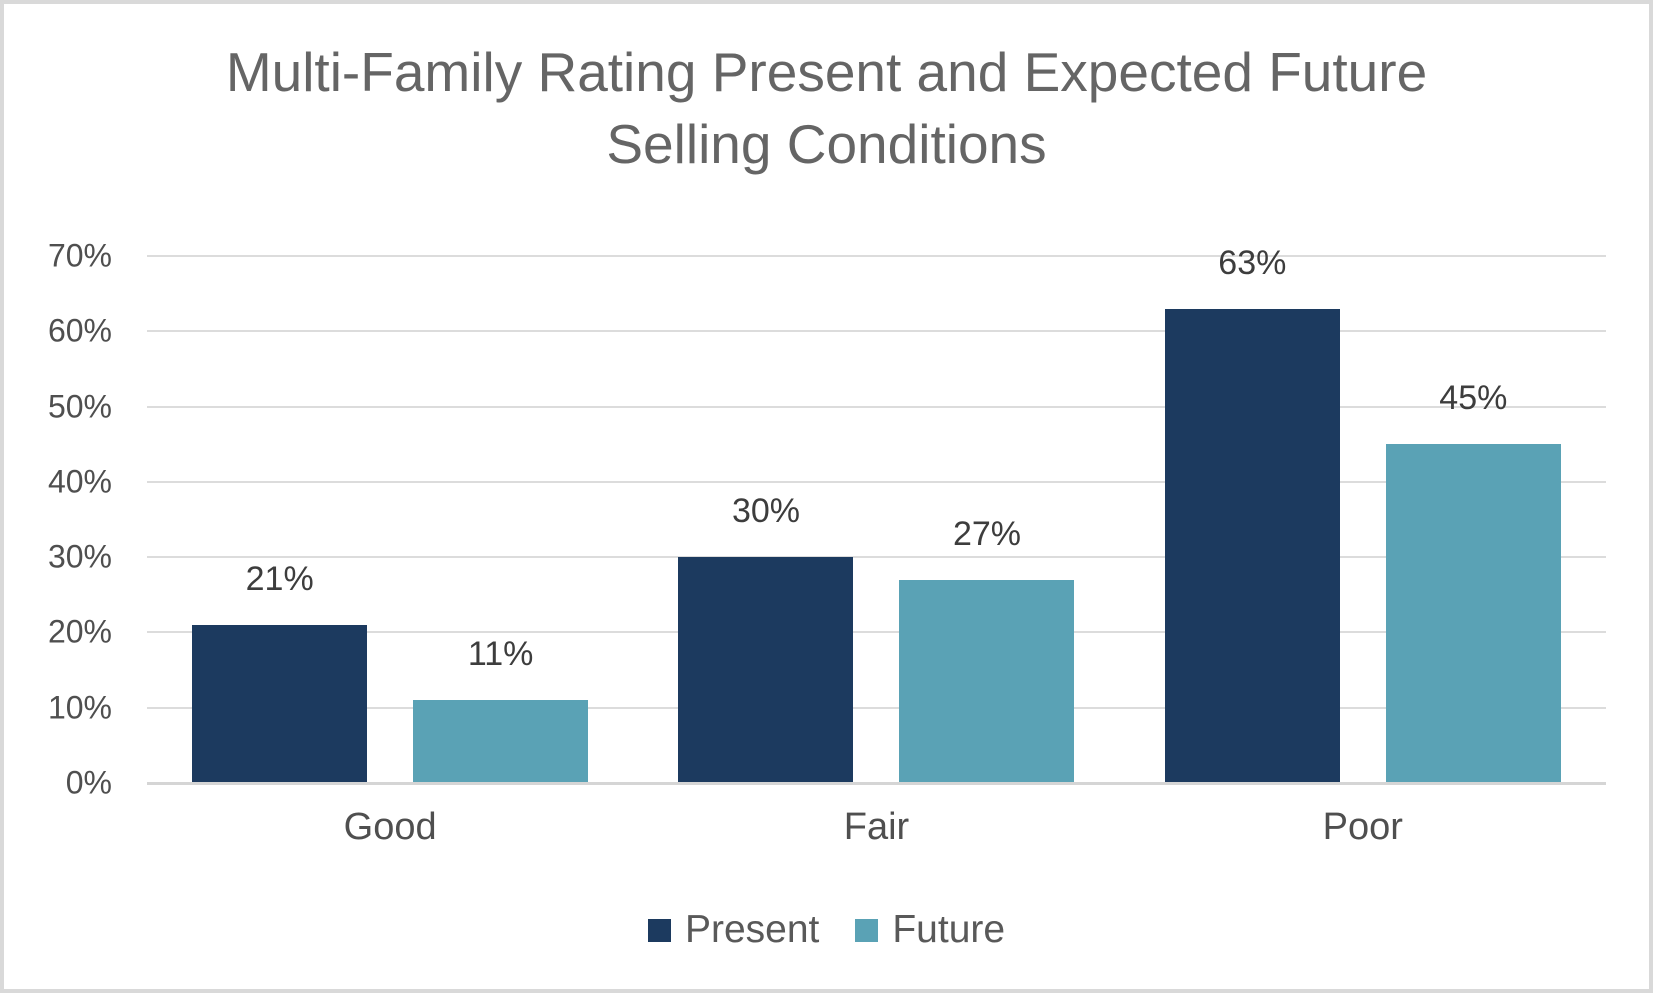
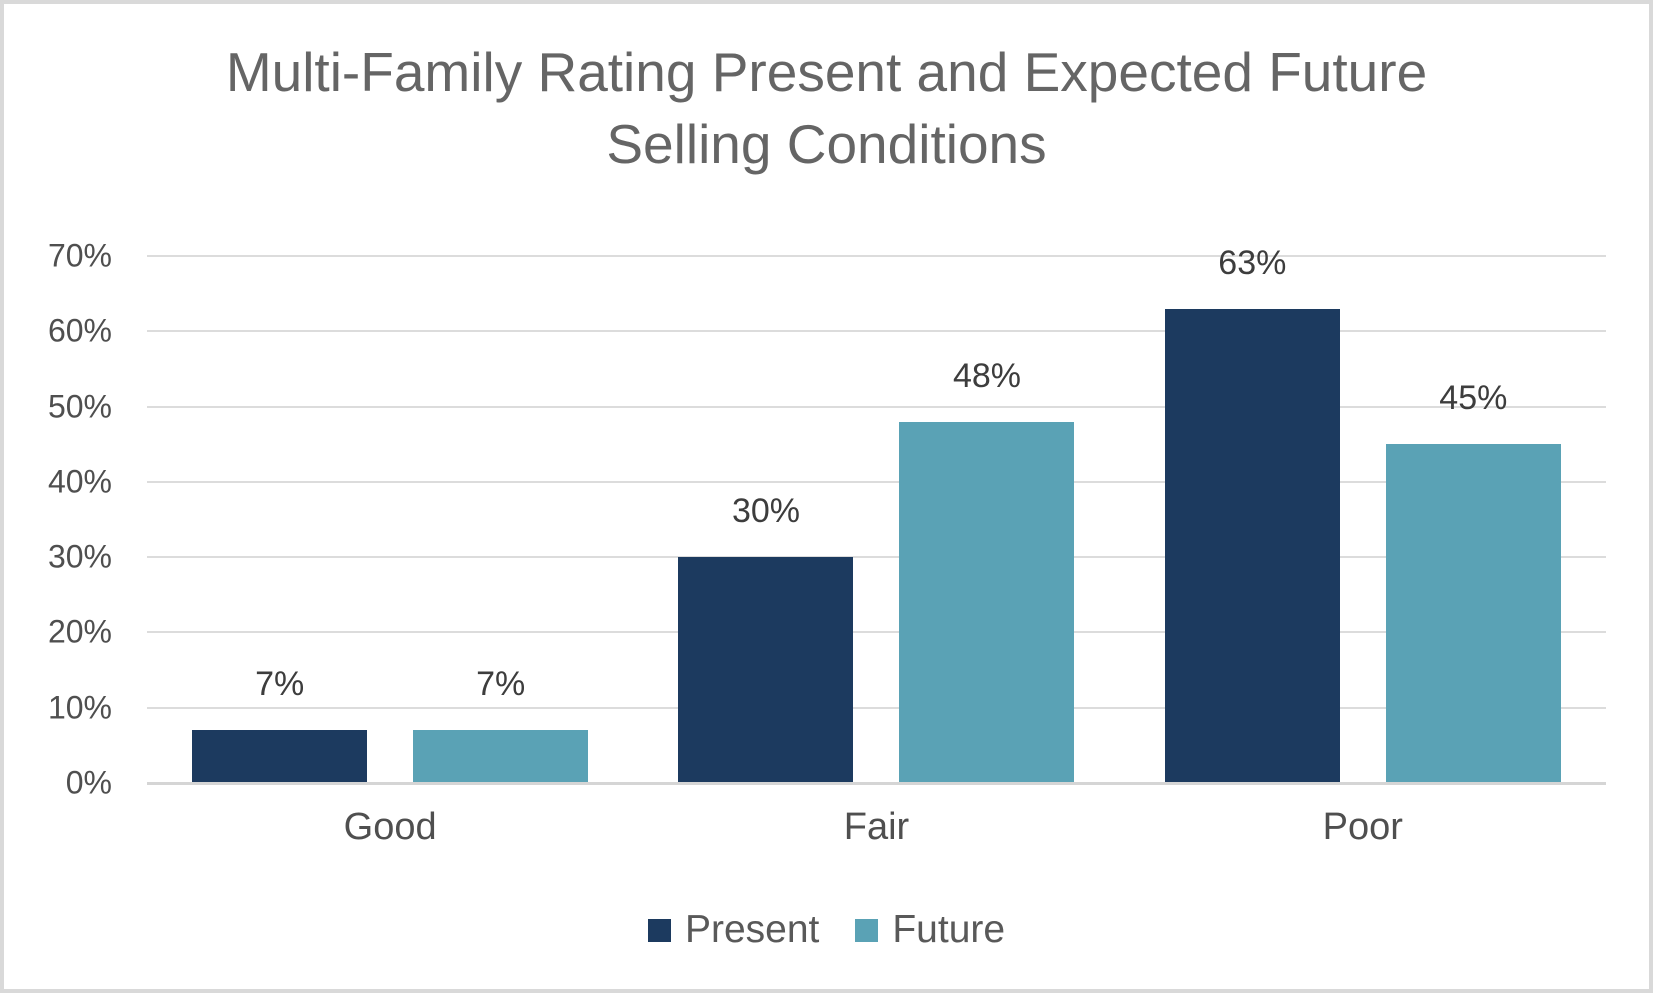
Present/Good: 21% -> 7%
Future/Good: 11% -> 7%
Future/Fair: 27% -> 48%
